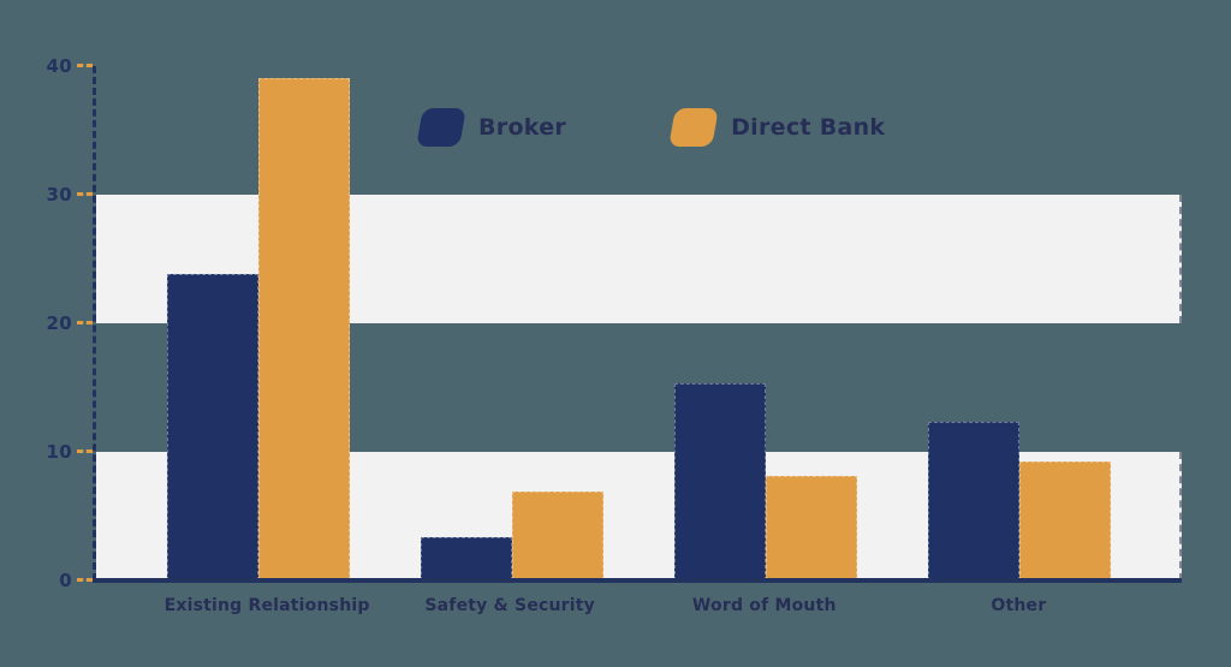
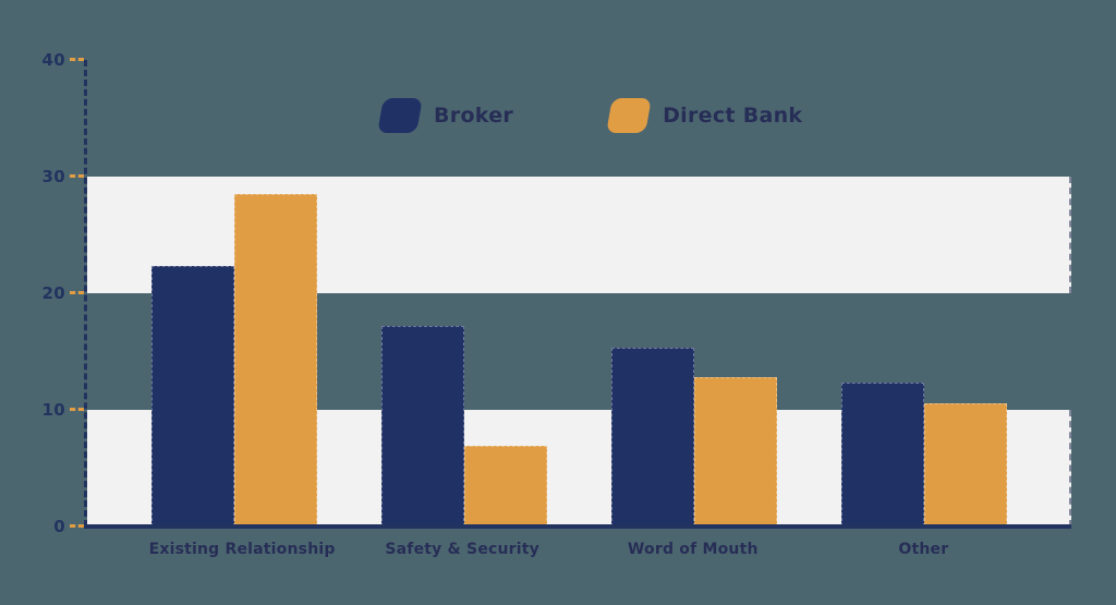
Broker/Existing Relationship: 23.8 -> 22.3
Direct Bank/Existing Relationship: 39.1 -> 28.5
Broker/Safety & Security: 3.4 -> 17.2
Direct Bank/Word of Mouth: 8.1 -> 12.8
Direct Bank/Other: 9.3 -> 10.6
